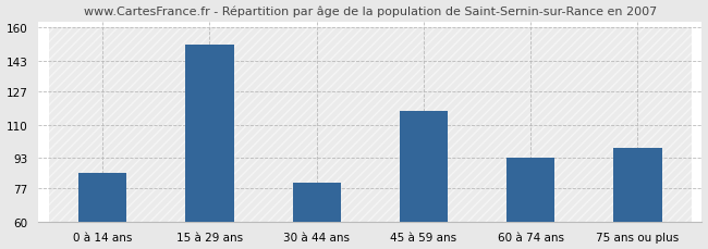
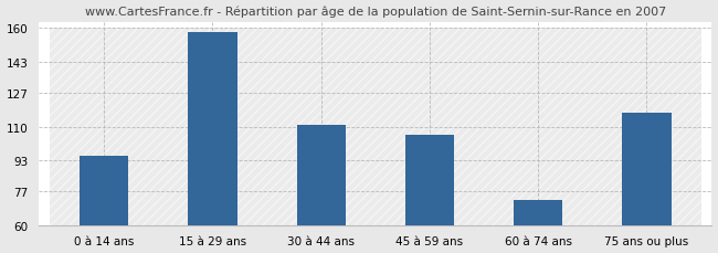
0 à 14 ans: 85 -> 95
15 à 29 ans: 151 -> 158
30 à 44 ans: 80 -> 111
45 à 59 ans: 117 -> 106
60 à 74 ans: 93 -> 73
75 ans ou plus: 98 -> 117
